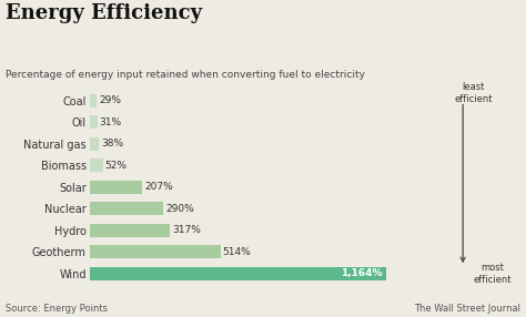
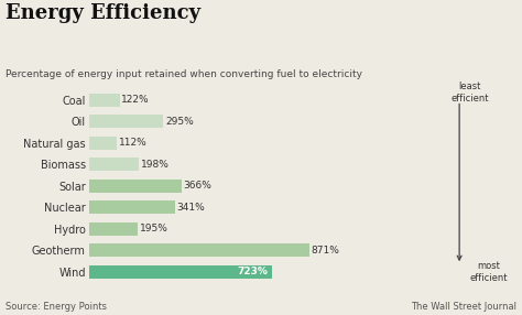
Coal: 29% -> 122%
Oil: 31% -> 295%
Natural gas: 38% -> 112%
Biomass: 52% -> 198%
Solar: 207% -> 366%
Nuclear: 290% -> 341%
Hydro: 317% -> 195%
Geotherm: 514% -> 871%
Wind: 1,164% -> 723%
